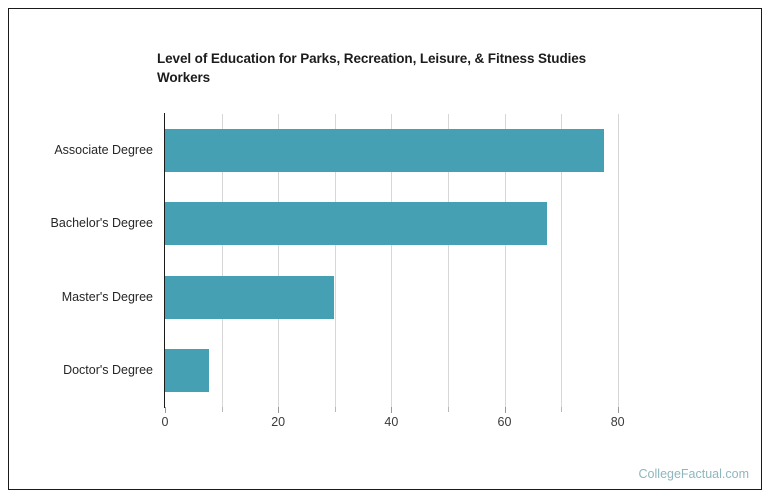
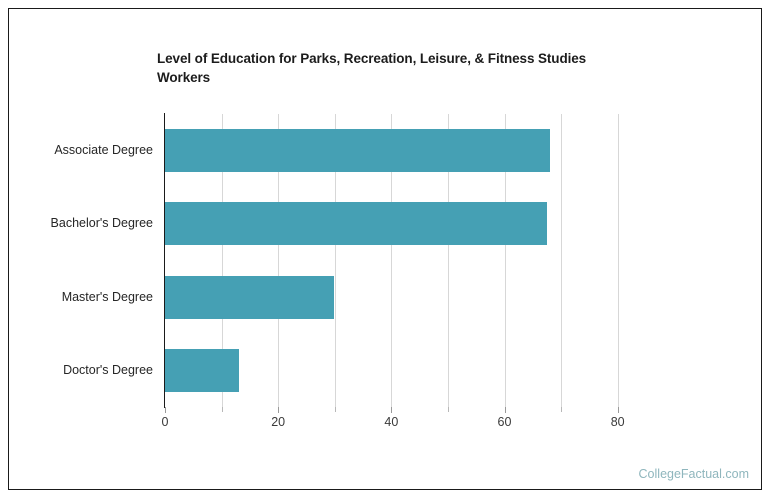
Associate Degree: 78 -> 68
Doctor's Degree: 8 -> 13
